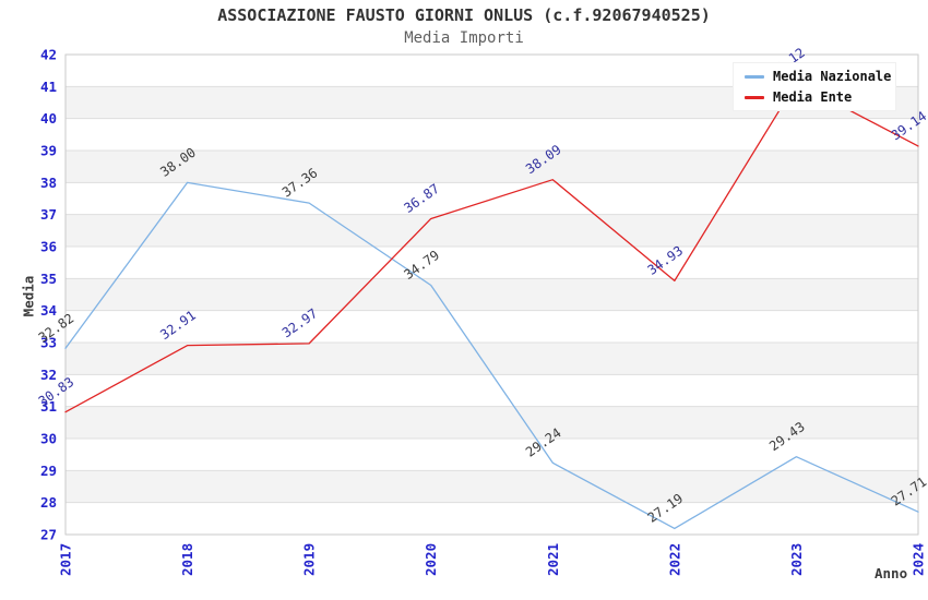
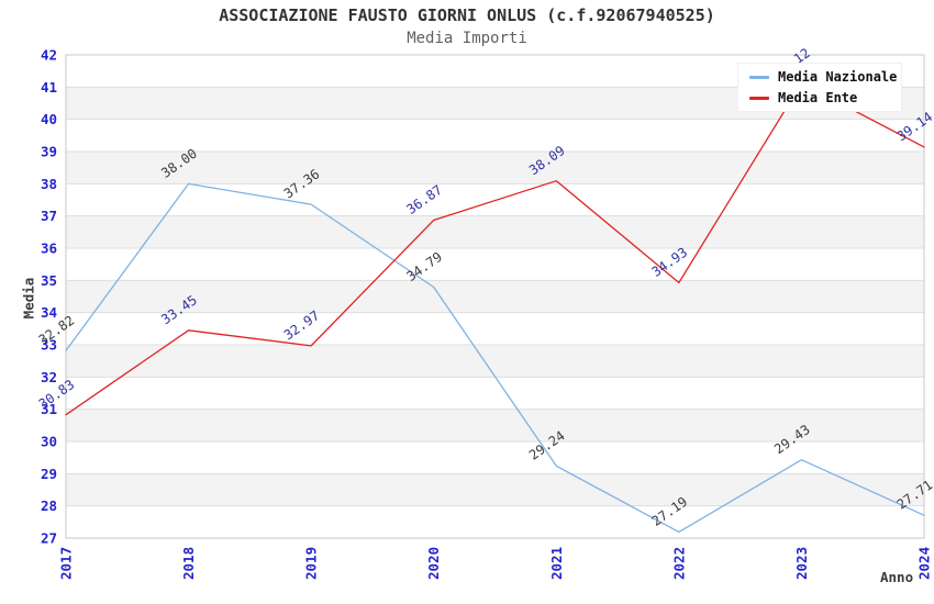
Media Ente/2018: 32.91 -> 33.45
